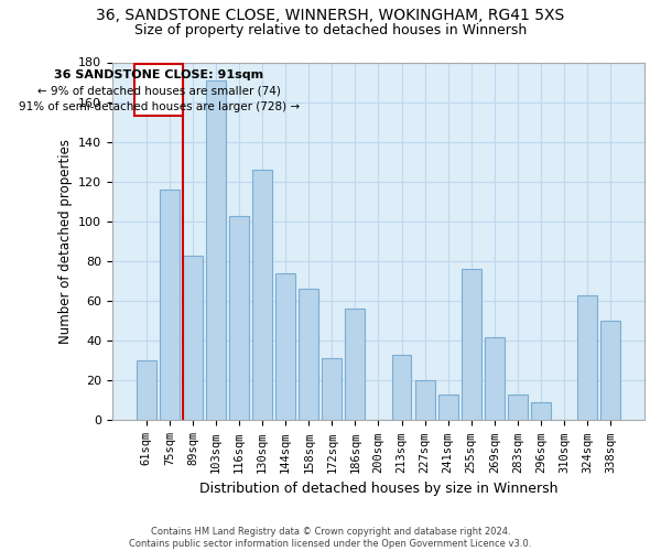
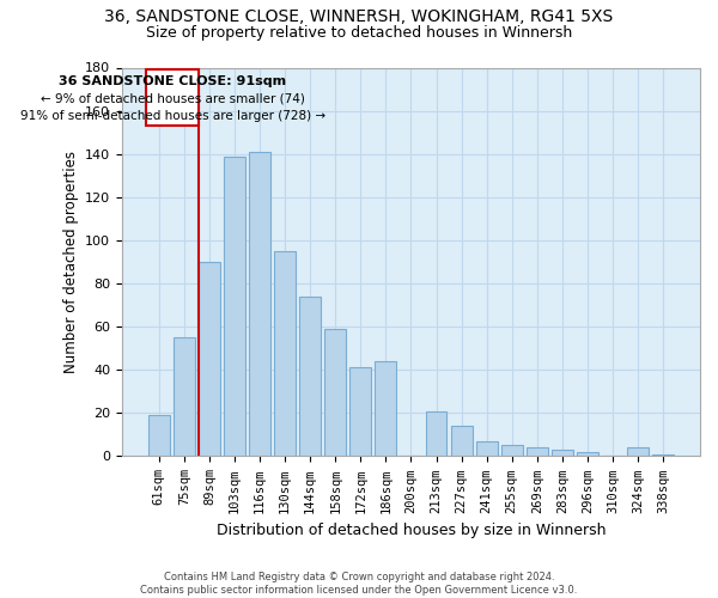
61sqm: 30 -> 19
75sqm: 116 -> 55
89sqm: 83 -> 90
103sqm: 171 -> 139
116sqm: 103 -> 141
130sqm: 126 -> 95
158sqm: 66 -> 59
172sqm: 31 -> 41
186sqm: 56 -> 44
213sqm: 33 -> 21
227sqm: 20 -> 14
241sqm: 13 -> 7
255sqm: 76 -> 5
269sqm: 42 -> 4
283sqm: 13 -> 3
296sqm: 9 -> 2
324sqm: 63 -> 4
338sqm: 50 -> 1
